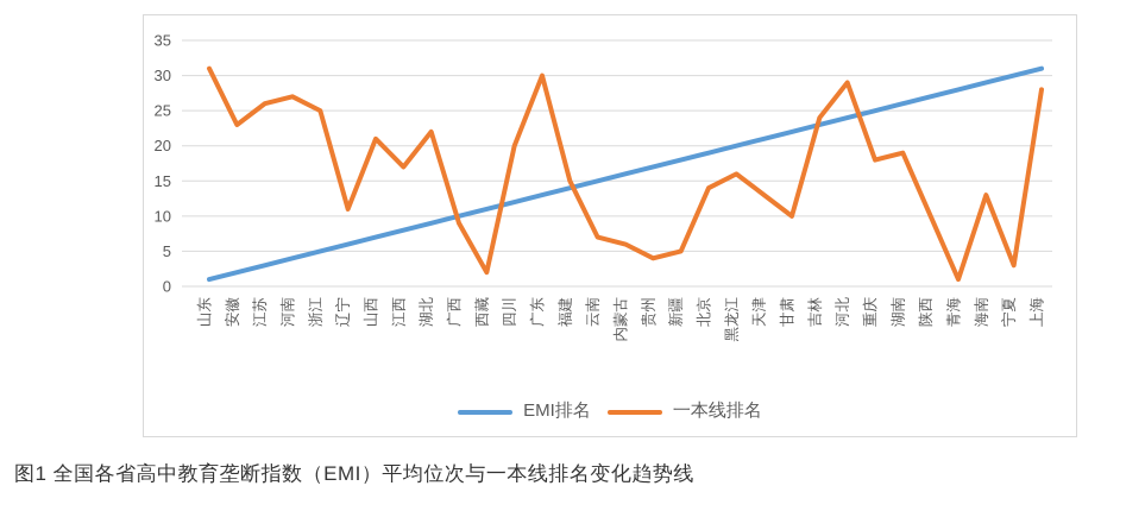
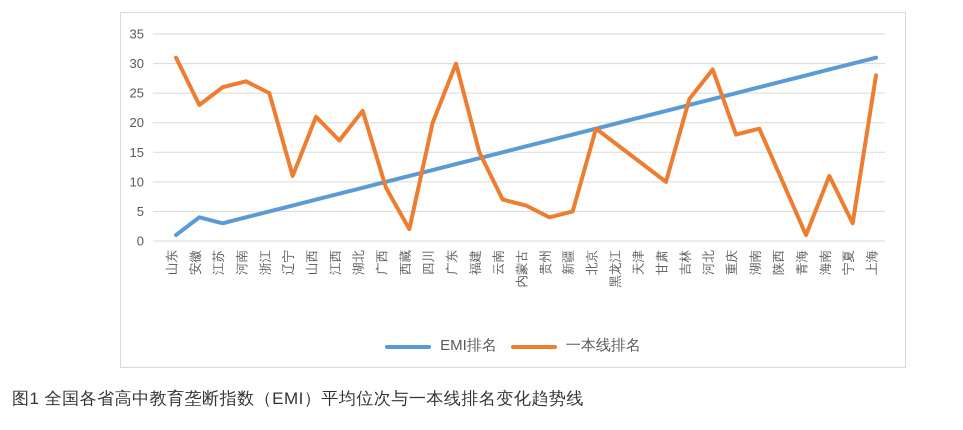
EMI排名/安徽: 2 -> 4
一本线排名/北京: 14 -> 19
一本线排名/海南: 13 -> 11
